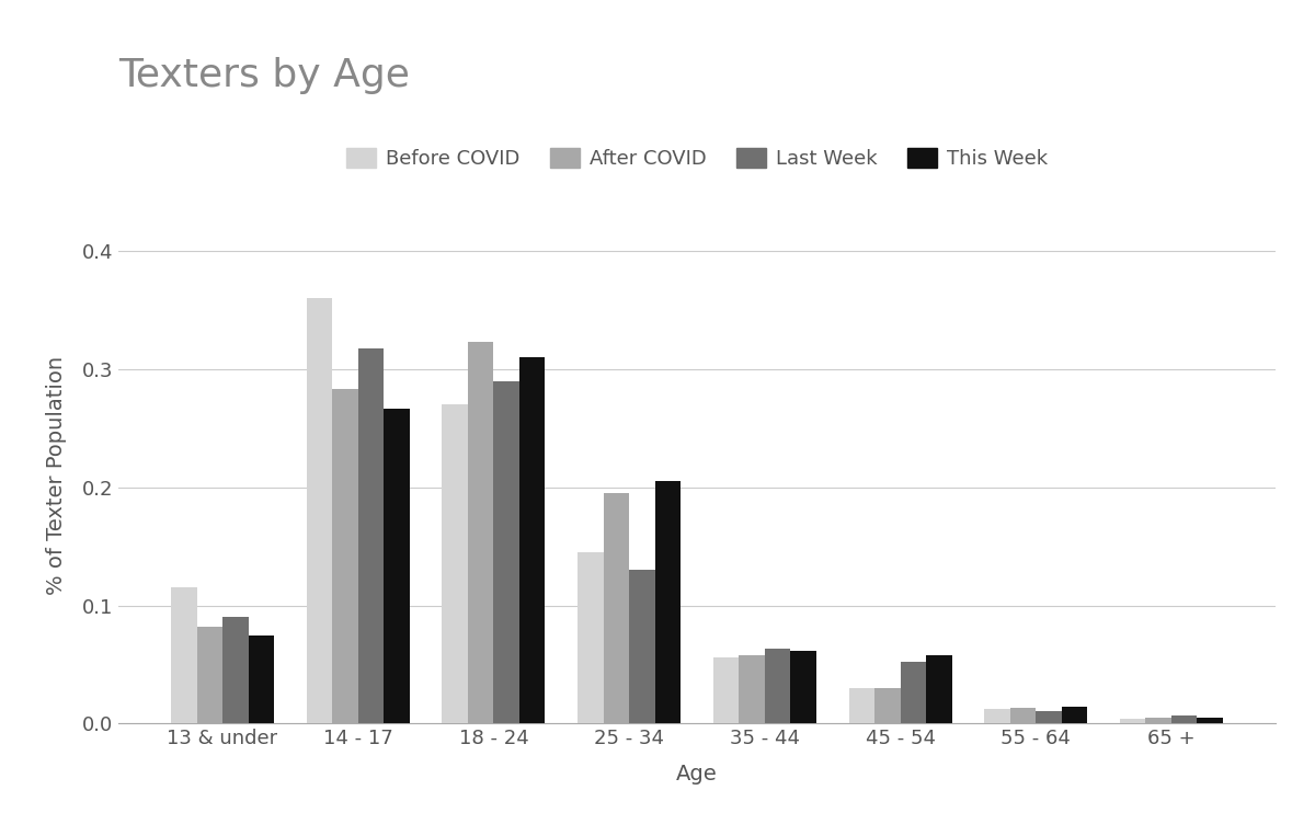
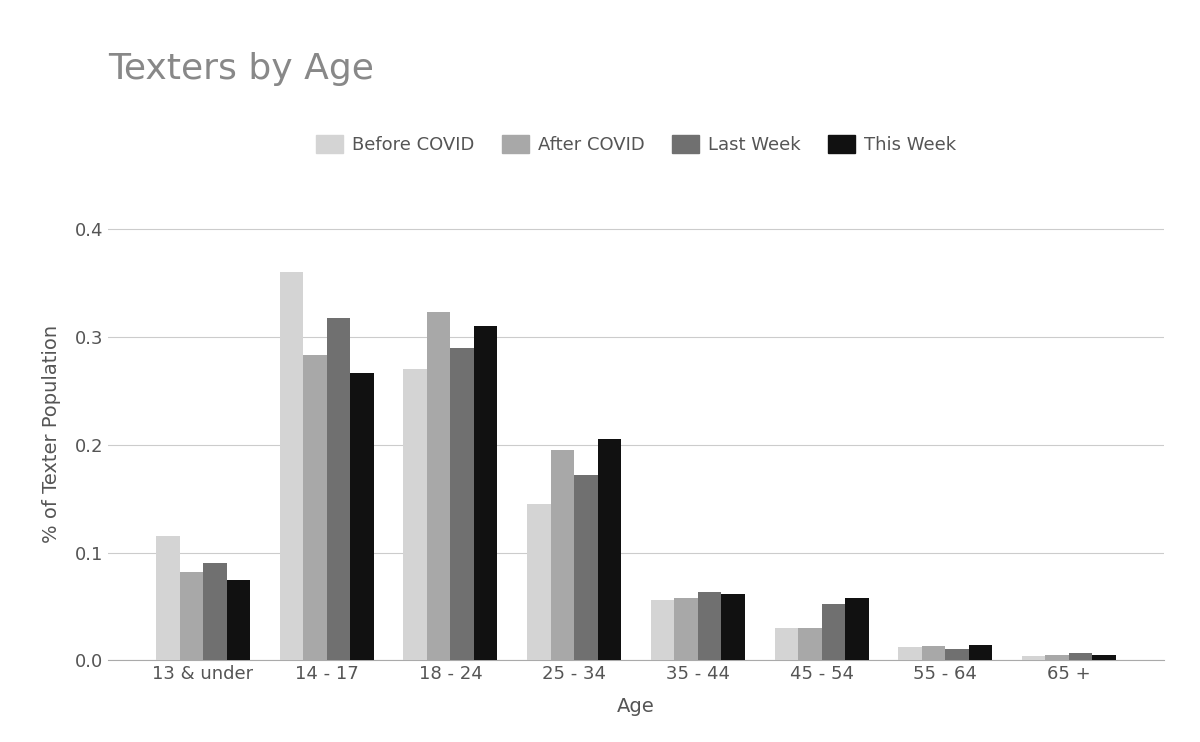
Last Week/25 - 34: 0.130 -> 0.172
